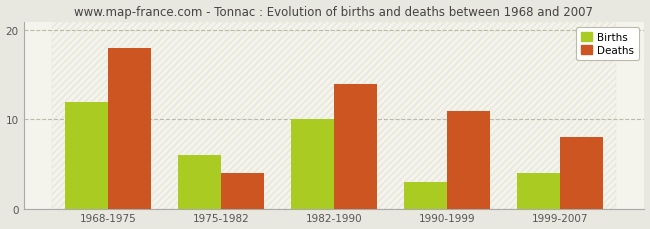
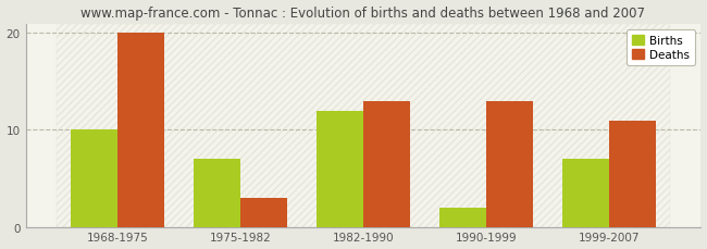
Births/1968-1975: 12 -> 10
Deaths/1968-1975: 18 -> 20
Births/1975-1982: 6 -> 7
Deaths/1975-1982: 4 -> 3
Births/1982-1990: 10 -> 12
Deaths/1982-1990: 14 -> 13
Births/1990-1999: 3 -> 2
Deaths/1990-1999: 11 -> 13
Births/1999-2007: 4 -> 7
Deaths/1999-2007: 8 -> 11
